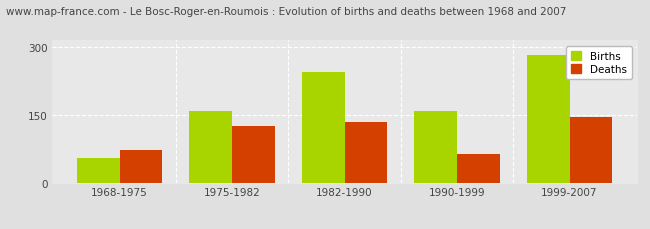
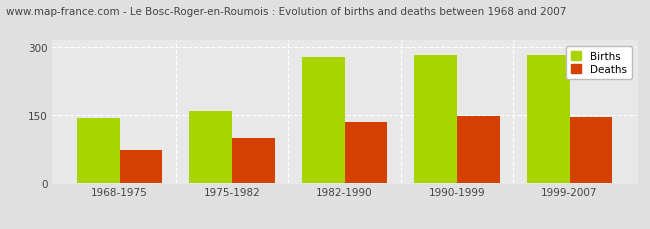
Births/1968-1975: 55 -> 143
Deaths/1975-1982: 125 -> 100
Births/1982-1990: 245 -> 278
Births/1990-1999: 160 -> 282
Deaths/1990-1999: 65 -> 147
